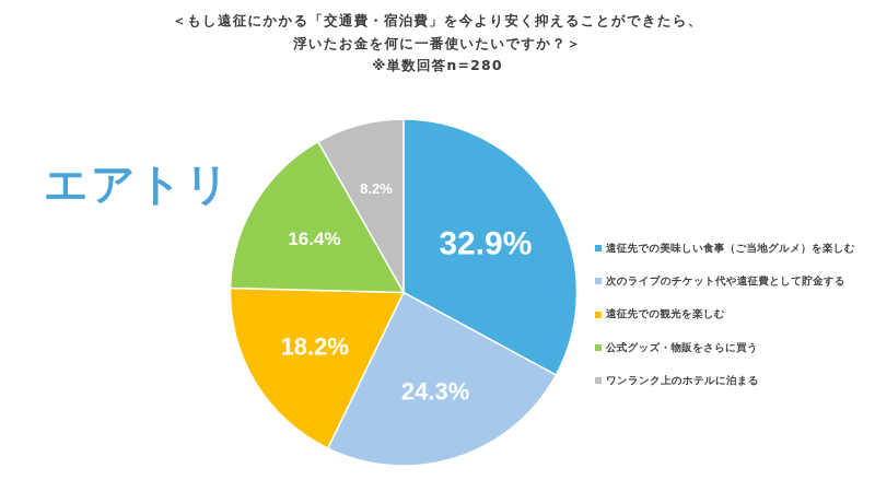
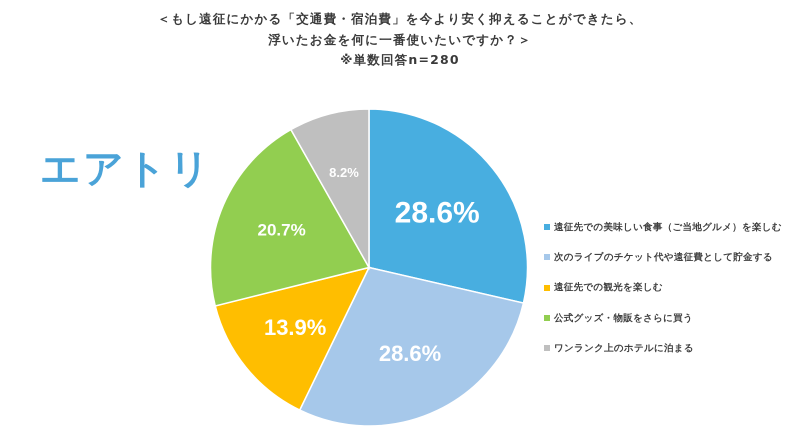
遠征先での美味しい食事（ご当地グルメ）を楽しむ: 32.9% -> 28.6%
次のライブのチケット代や遠征費として貯金する: 24.3% -> 28.6%
遠征先での観光を楽しむ: 18.2% -> 13.9%
公式グッズ・物販をさらに買う: 16.4% -> 20.7%
